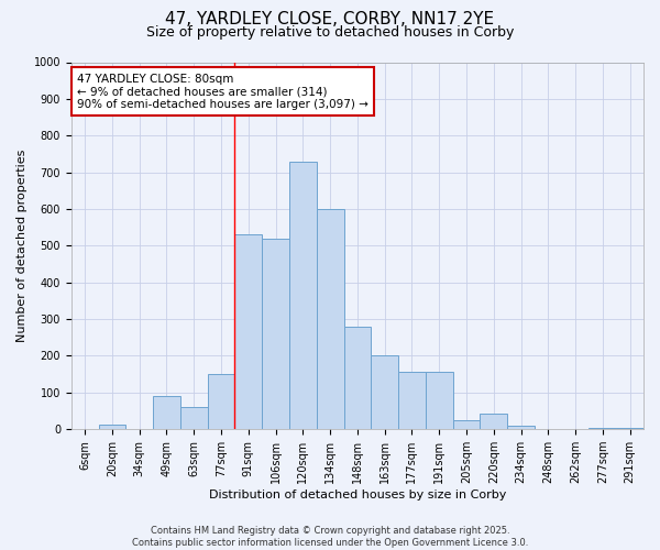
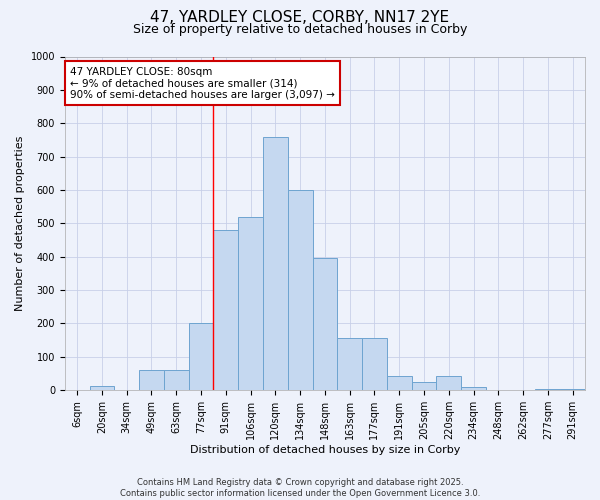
49sqm: 90 -> 60
77sqm: 150 -> 200
91sqm: 530 -> 480
120sqm: 730 -> 760
148sqm: 280 -> 395
163sqm: 200 -> 155
191sqm: 155 -> 42
